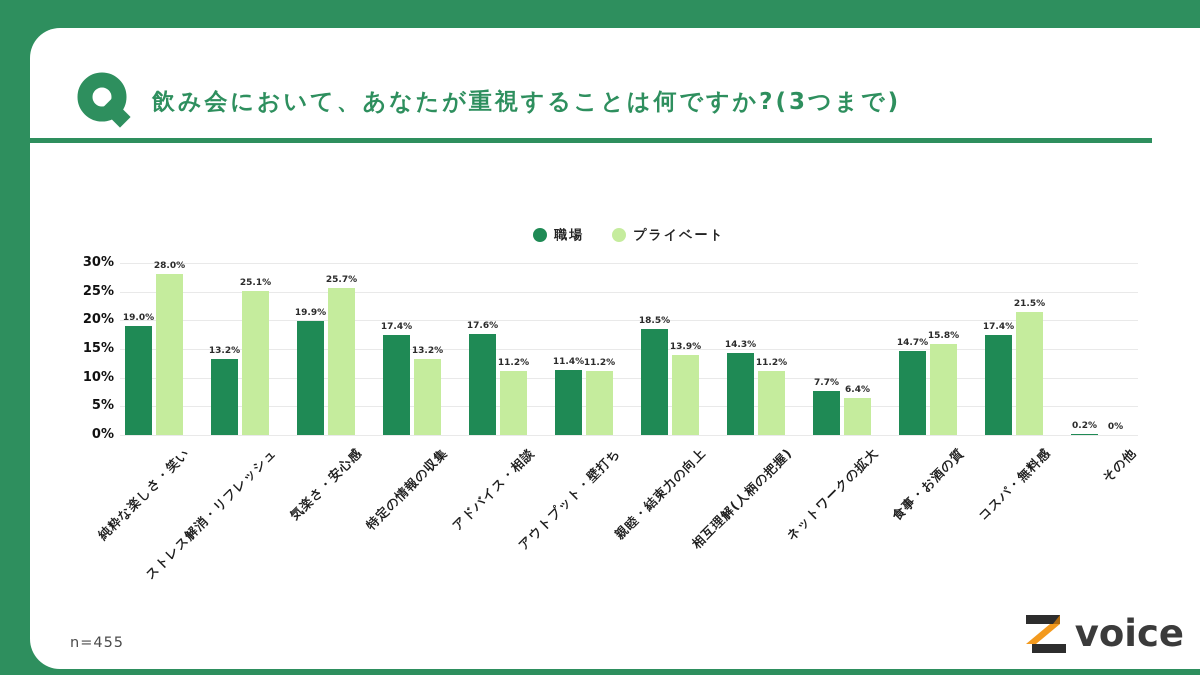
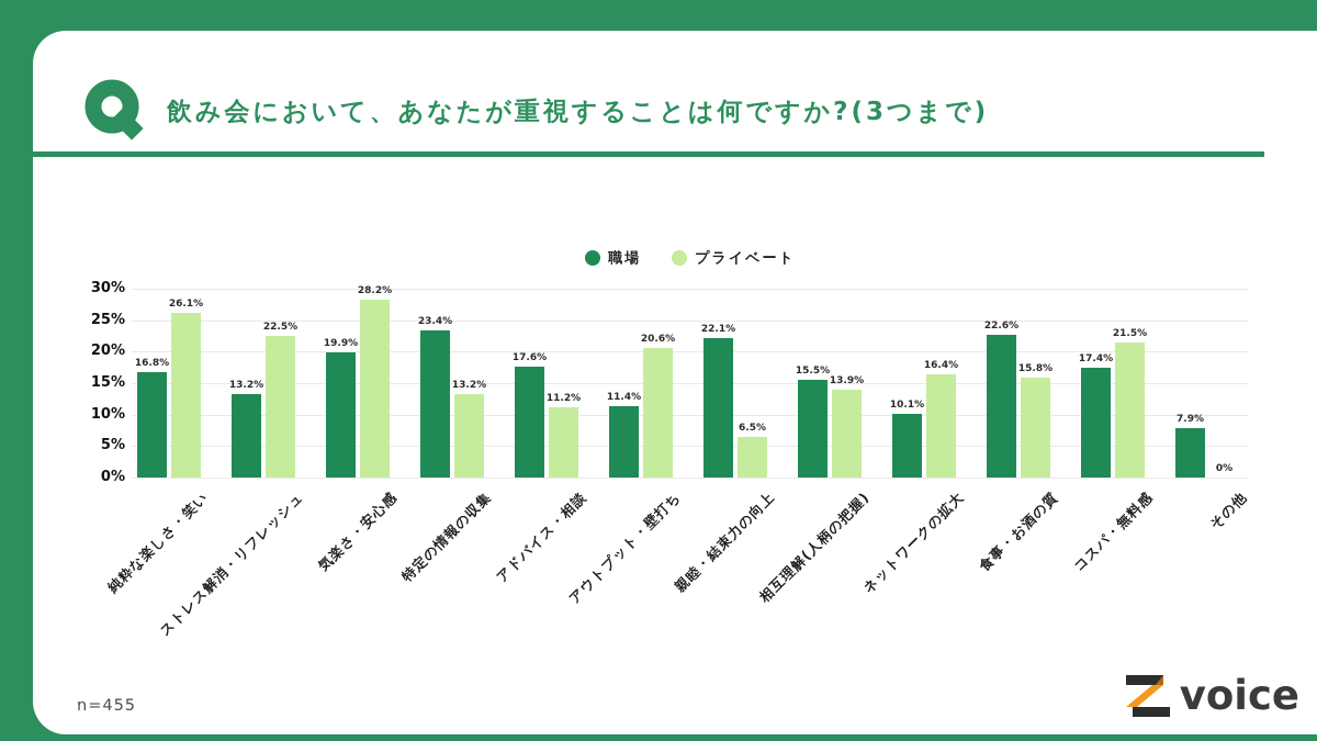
職場/純粋な楽しさ・笑い: 19.0% -> 16.8%
プライベート/純粋な楽しさ・笑い: 28.0% -> 26.1%
プライベート/ストレス解消・リフレッシュ: 25.1% -> 22.5%
プライベート/気楽さ・安心感: 25.7% -> 28.2%
職場/特定の情報の収集: 17.4% -> 23.4%
プライベート/アウトプット・壁打ち: 11.2% -> 20.6%
職場/親睦・結束力の向上: 18.5% -> 22.1%
プライベート/親睦・結束力の向上: 13.9% -> 6.5%
職場/相互理解(人柄の把握): 14.3% -> 15.5%
プライベート/相互理解(人柄の把握): 11.2% -> 13.9%
職場/ネットワークの拡大: 7.7% -> 10.1%
プライベート/ネットワークの拡大: 6.4% -> 16.4%
職場/食事・お酒の質: 14.7% -> 22.6%
職場/その他: 0.2% -> 7.9%
